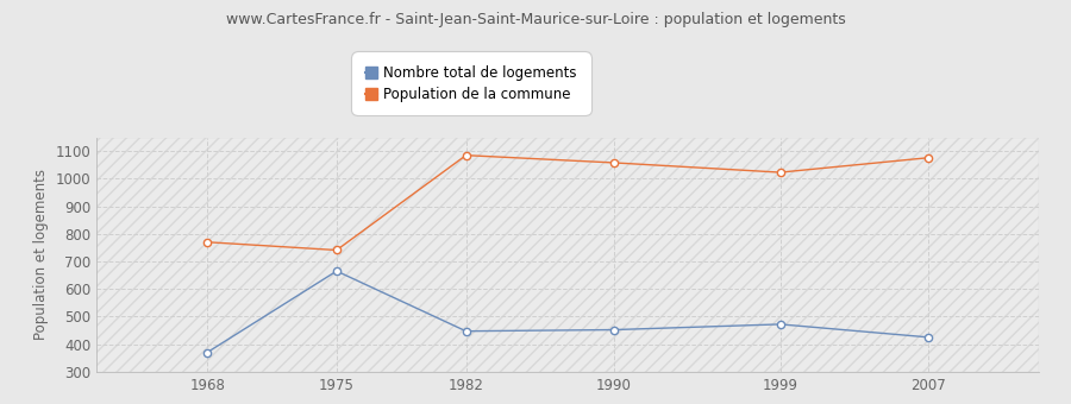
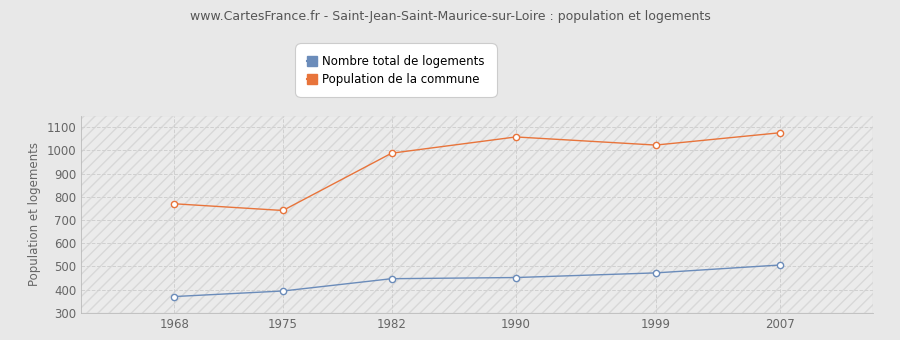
Nombre total de logements/1975: 665 -> 394
Population de la commune/1982: 1085 -> 988
Nombre total de logements/2007: 425 -> 506
